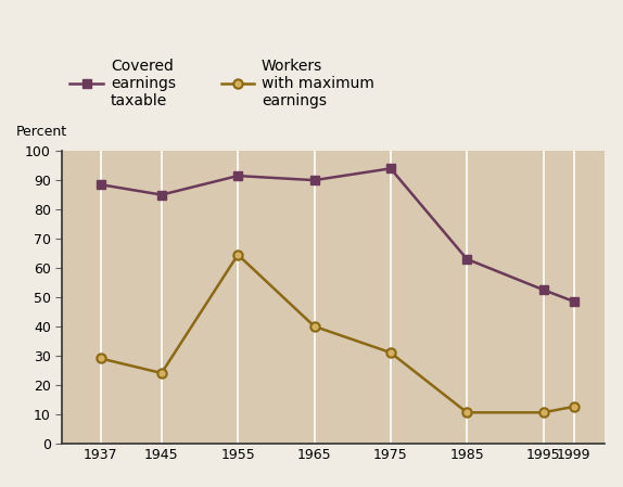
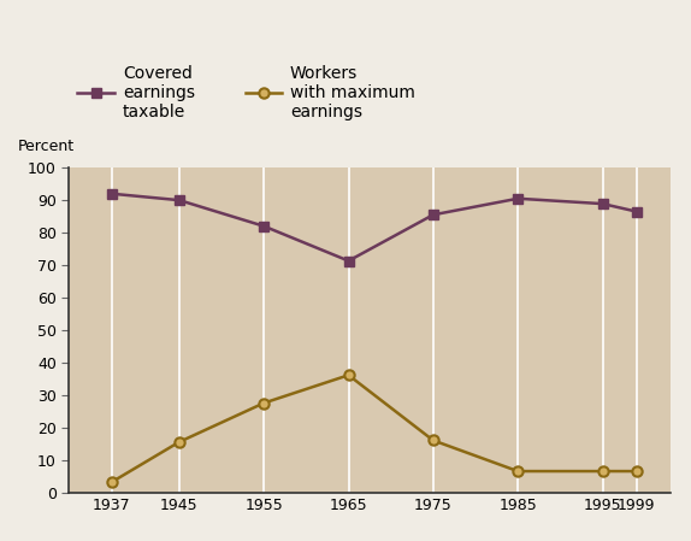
Covered earnings taxable/1937: 88.5 -> 92.0
Workers with maximum earnings/1937: 29.0 -> 3.1
Covered earnings taxable/1945: 85.0 -> 90.0
Workers with maximum earnings/1945: 24.0 -> 15.5
Covered earnings taxable/1955: 91.5 -> 82.0
Workers with maximum earnings/1955: 64.5 -> 27.5
Covered earnings taxable/1965: 90.0 -> 71.3
Workers with maximum earnings/1965: 40.0 -> 36.1
Covered earnings taxable/1975: 94.0 -> 85.5
Workers with maximum earnings/1975: 31.0 -> 16.0
Covered earnings taxable/1985: 63.0 -> 90.5
Workers with maximum earnings/1985: 10.5 -> 6.5
Covered earnings taxable/1995: 52.5 -> 88.9
Workers with maximum earnings/1995: 10.5 -> 6.5
Covered earnings taxable/1999: 48.5 -> 86.5
Workers with maximum earnings/1999: 12.5 -> 6.5
